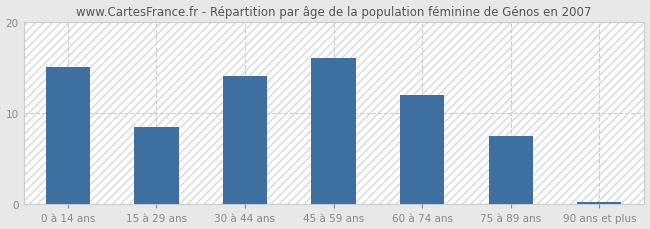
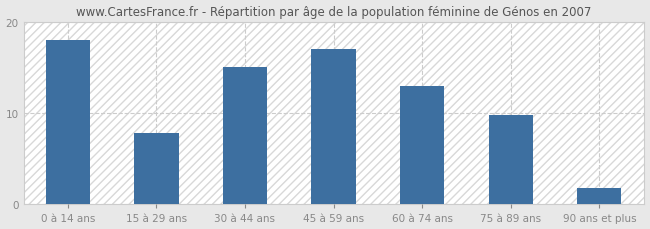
0 à 14 ans: 15.0 -> 18.0
15 à 29 ans: 8.5 -> 7.8
30 à 44 ans: 14.0 -> 15.0
45 à 59 ans: 16.0 -> 17.0
60 à 74 ans: 12.0 -> 13.0
75 à 89 ans: 7.5 -> 9.8
90 ans et plus: 0.3 -> 1.8
